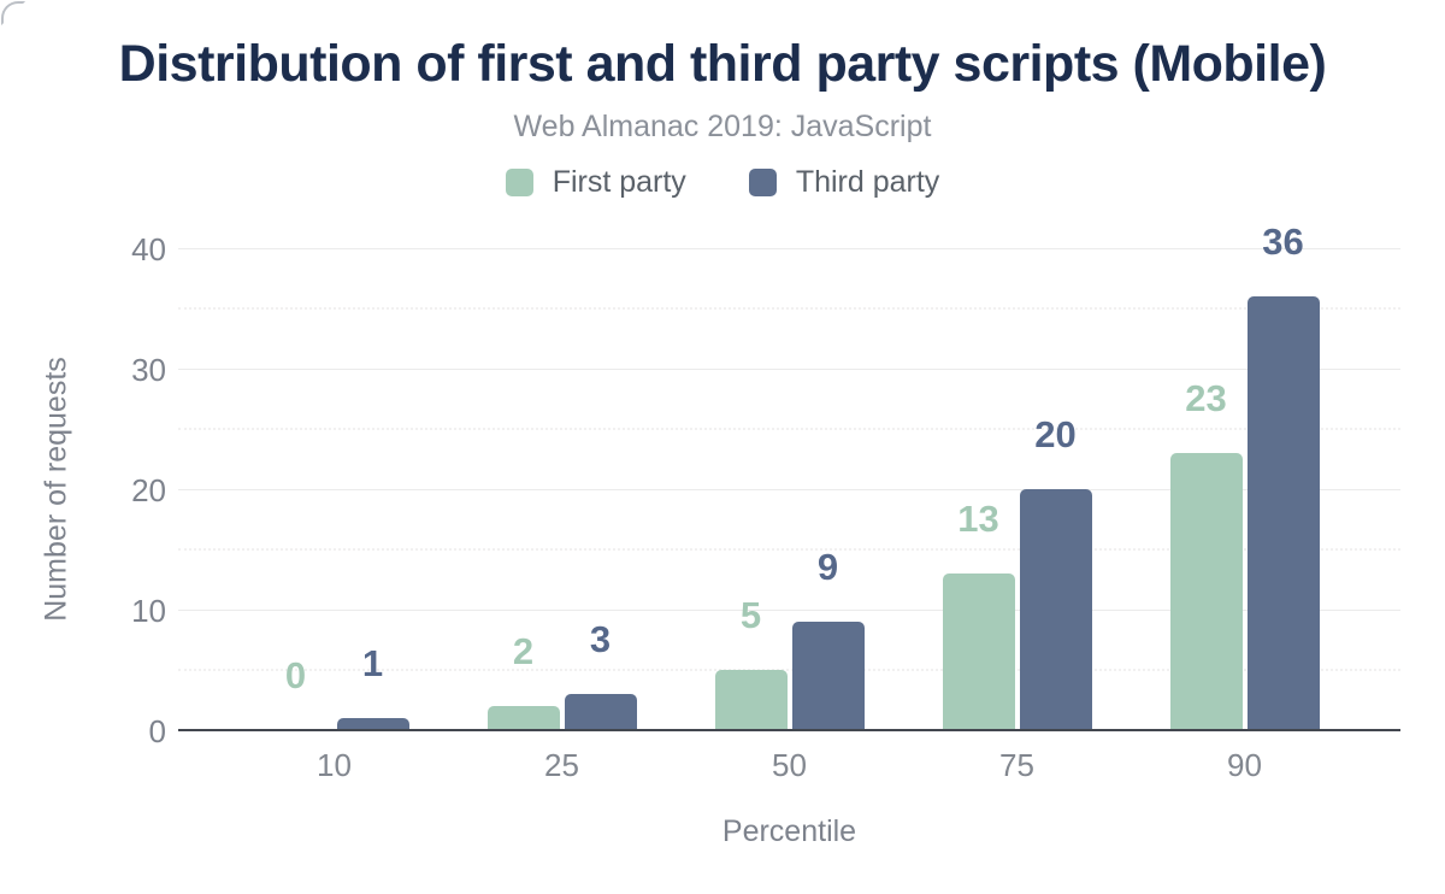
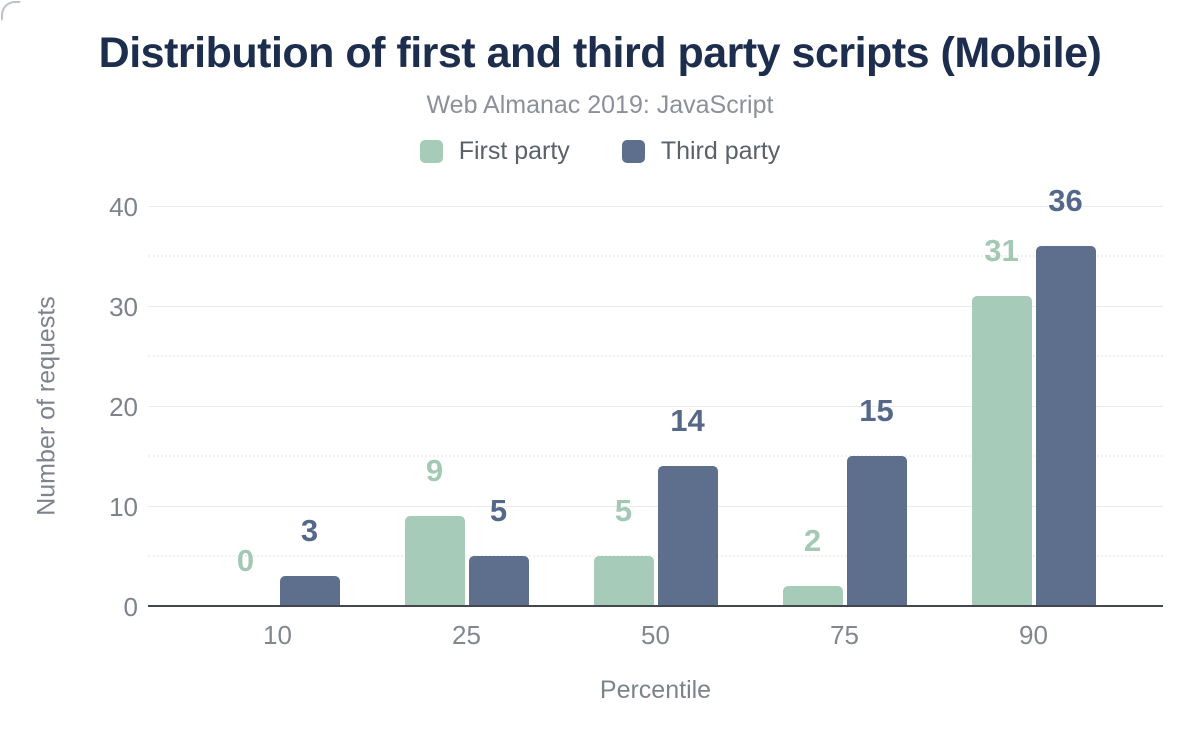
Third party/10: 1 -> 3
First party/25: 2 -> 9
Third party/25: 3 -> 5
Third party/50: 9 -> 14
First party/75: 13 -> 2
Third party/75: 20 -> 15
First party/90: 23 -> 31
